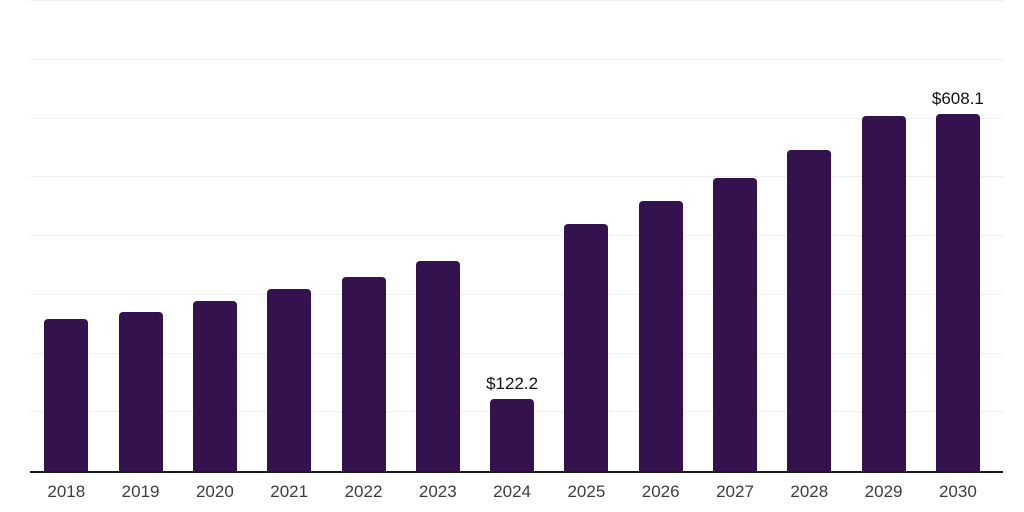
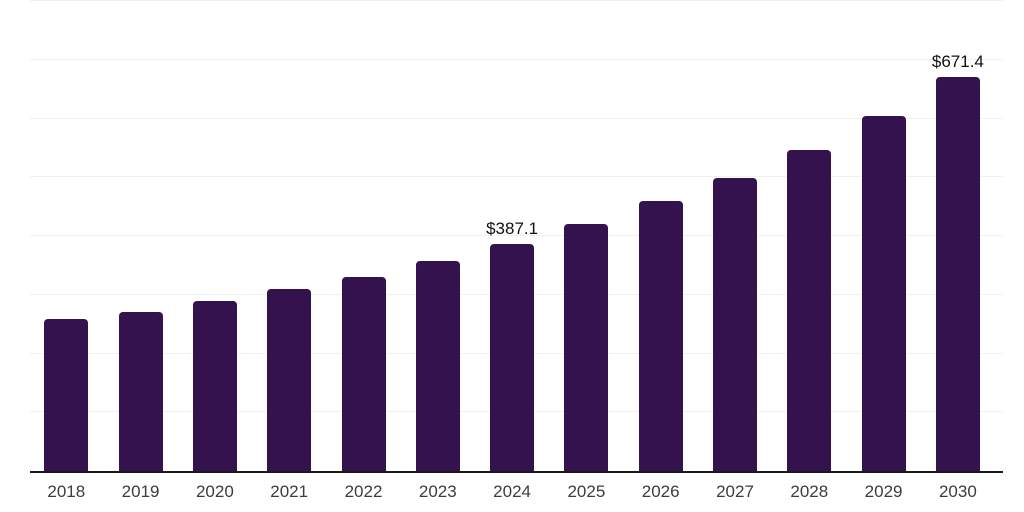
2024: $122.2 -> $387.1
2030: $608.1 -> $671.4
